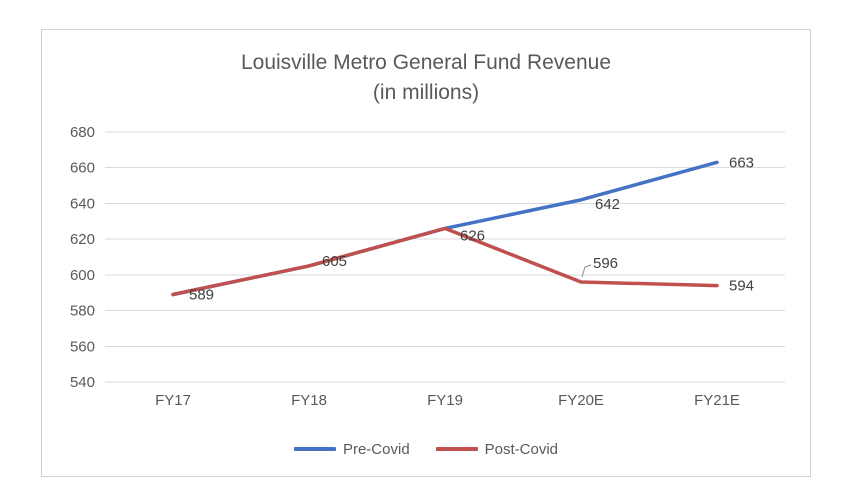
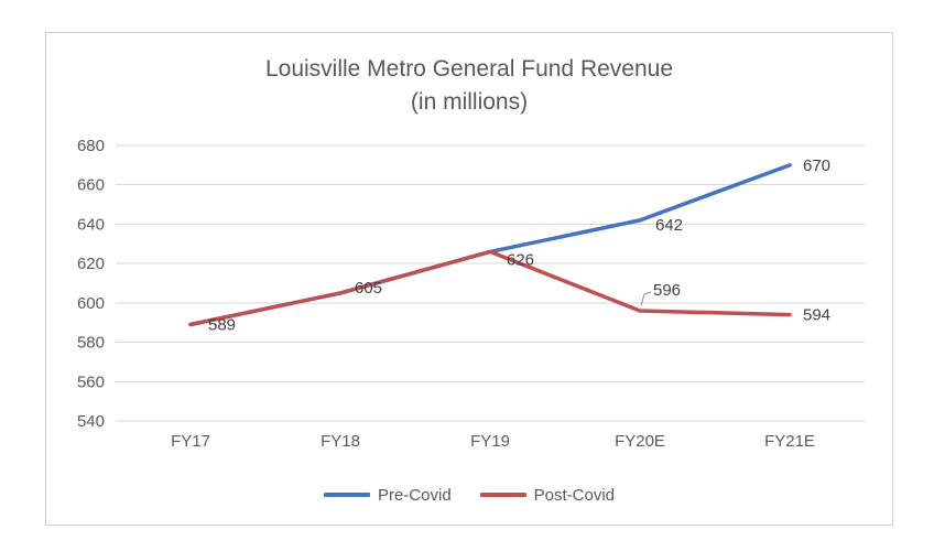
Pre-Covid/FY21E: 663 -> 670
